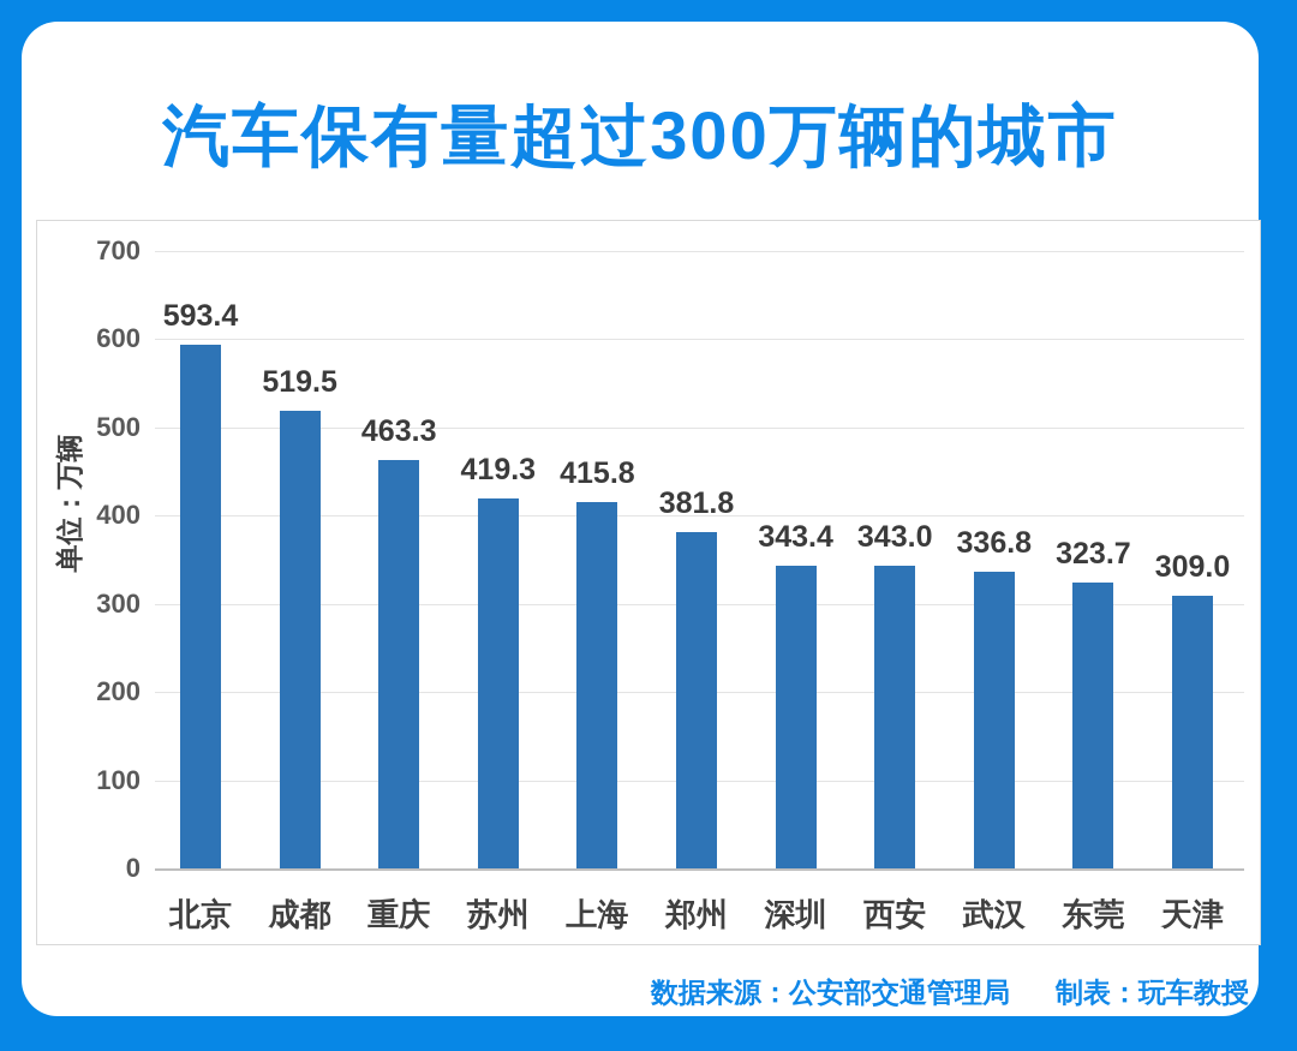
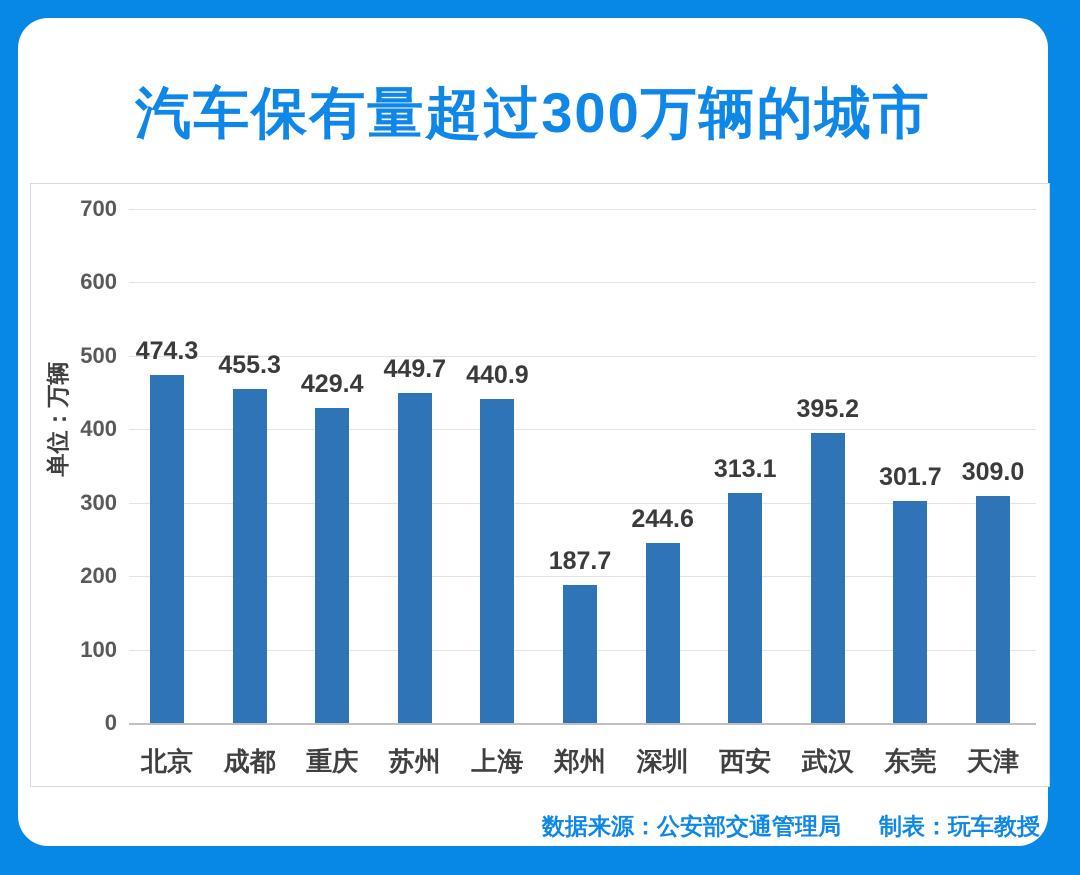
北京: 593.4 -> 474.3
成都: 519.5 -> 455.3
重庆: 463.3 -> 429.4
苏州: 419.3 -> 449.7
上海: 415.8 -> 440.9
郑州: 381.8 -> 187.7
深圳: 343.4 -> 244.6
西安: 343.0 -> 313.1
武汉: 336.8 -> 395.2
东莞: 323.7 -> 301.7
